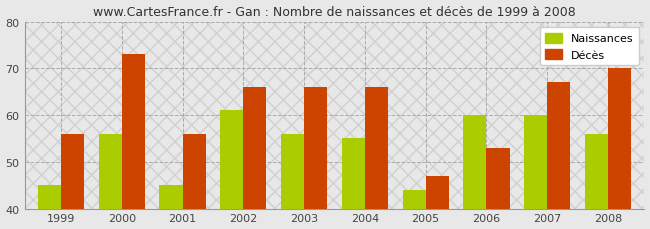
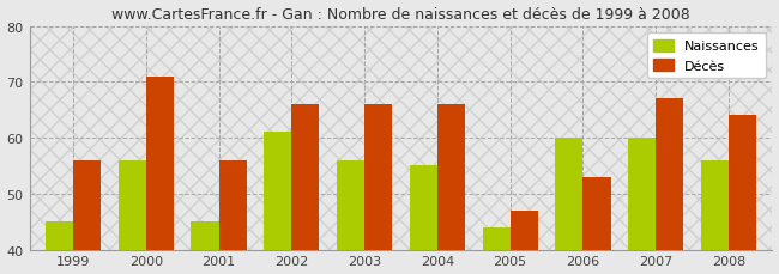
Décès/2000: 73 -> 71
Décès/2008: 70 -> 64
